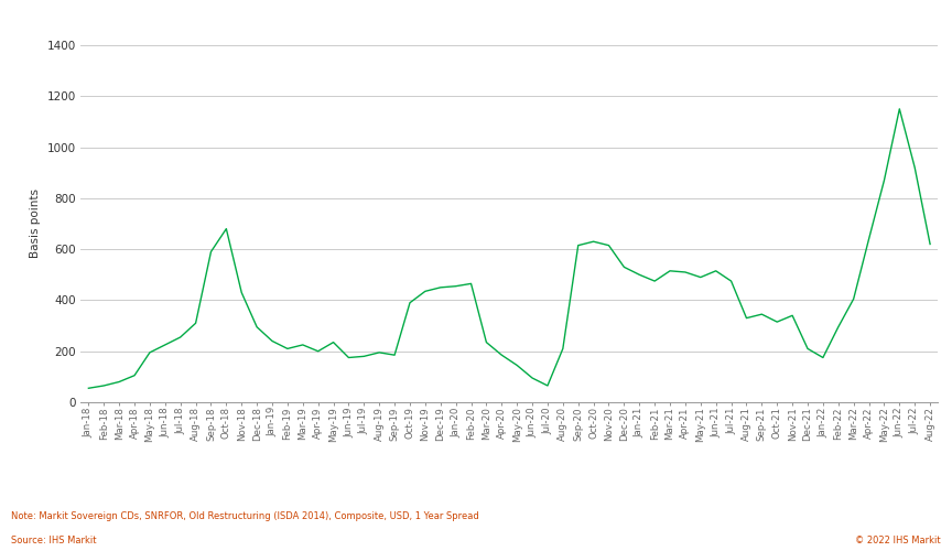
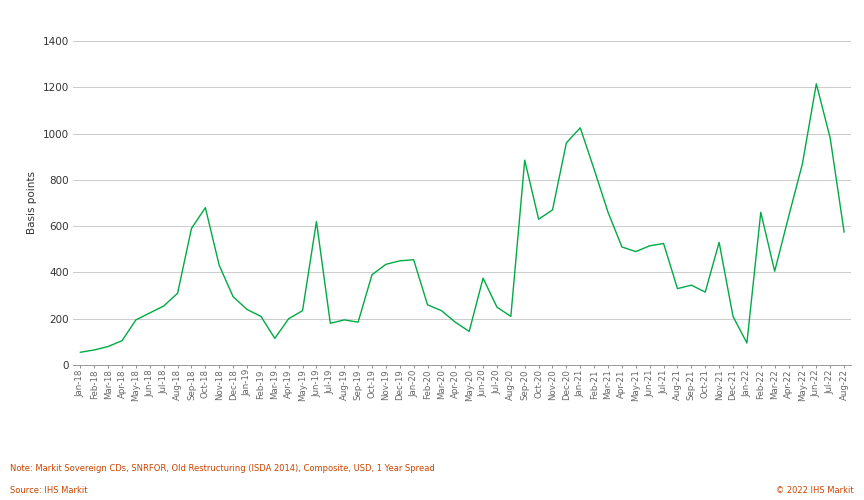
Mar-19: 225 -> 115
Jun-19: 175 -> 620
Feb-20: 465 -> 260
Jun-20: 95 -> 375
Jul-20: 65 -> 250
Sep-20: 615 -> 885
Nov-20: 615 -> 670
Dec-20: 530 -> 960
Jan-21: 500 -> 1025
Feb-21: 475 -> 845
Mar-21: 515 -> 660
Jul-21: 475 -> 525
Nov-21: 340 -> 530
Jan-22: 175 -> 95
Feb-22: 295 -> 660
Jun-22: 1150 -> 1215
Jul-22: 920 -> 980
Aug-22: 620 -> 575
